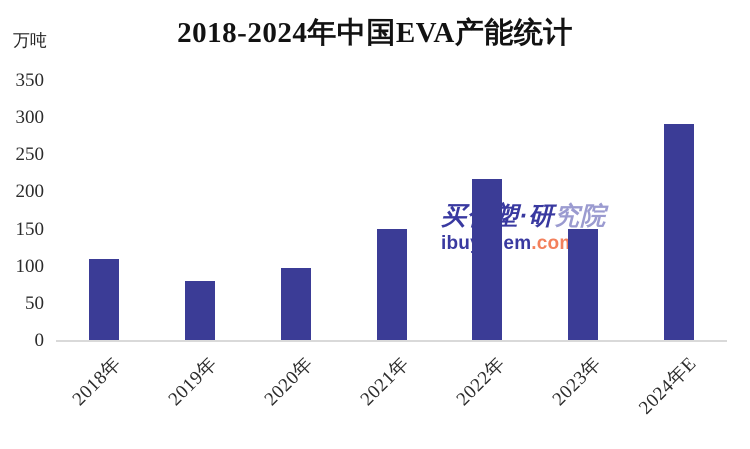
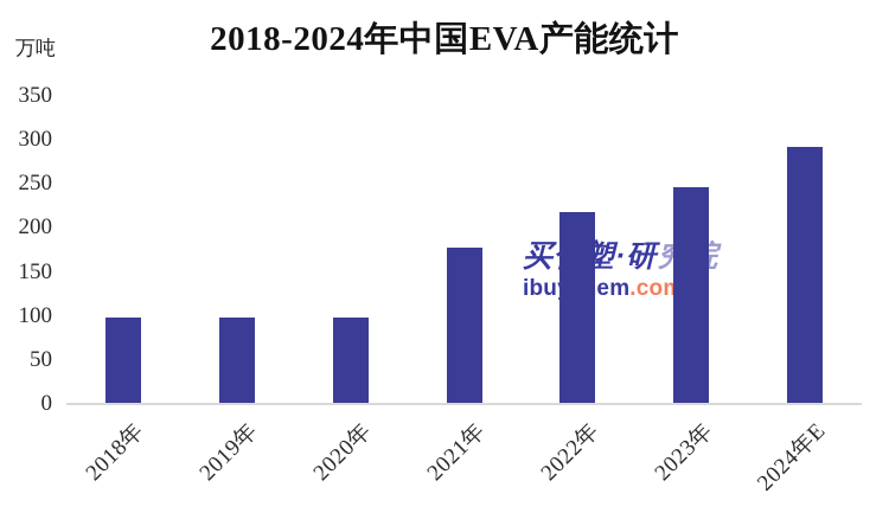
2018年: 110 -> 100
2019年: 80 -> 100
2021年: 150 -> 180
2023年: 150 -> 250
